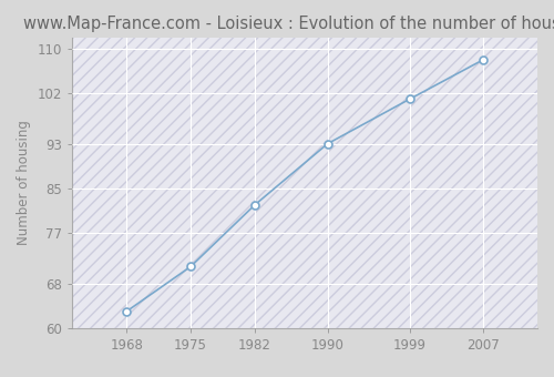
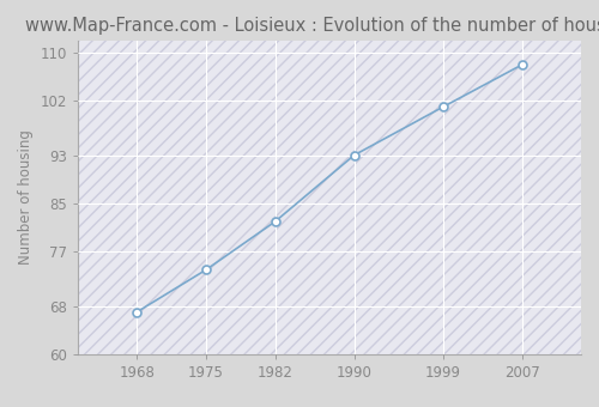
1968: 63 -> 67
1975: 71 -> 74
